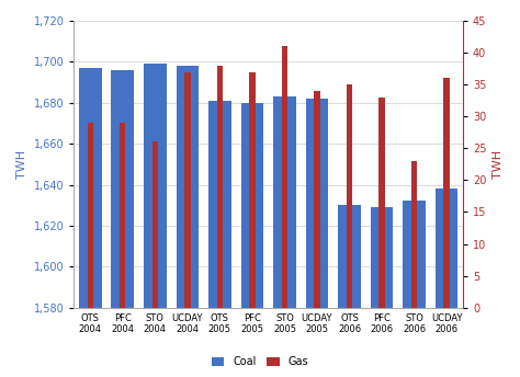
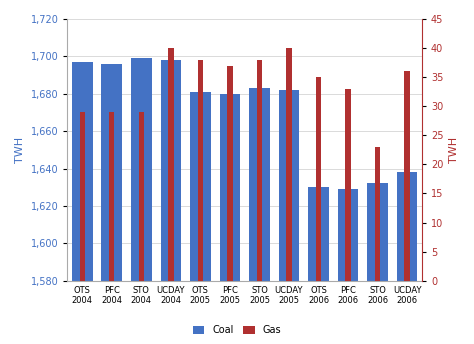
Gas/STO 2004: 26 -> 29
Gas/UCDAY 2004: 37 -> 40
Gas/STO 2005: 41 -> 38
Gas/UCDAY 2005: 34 -> 40
